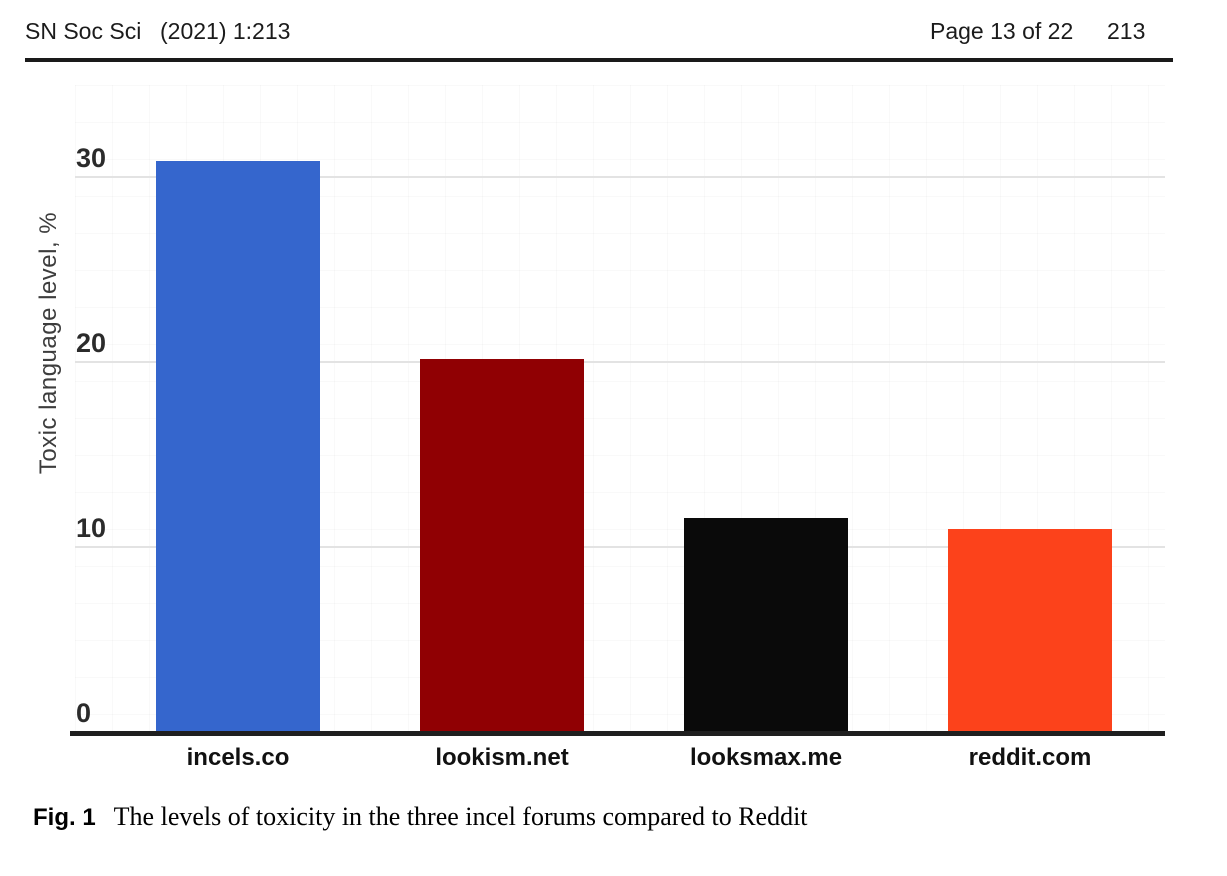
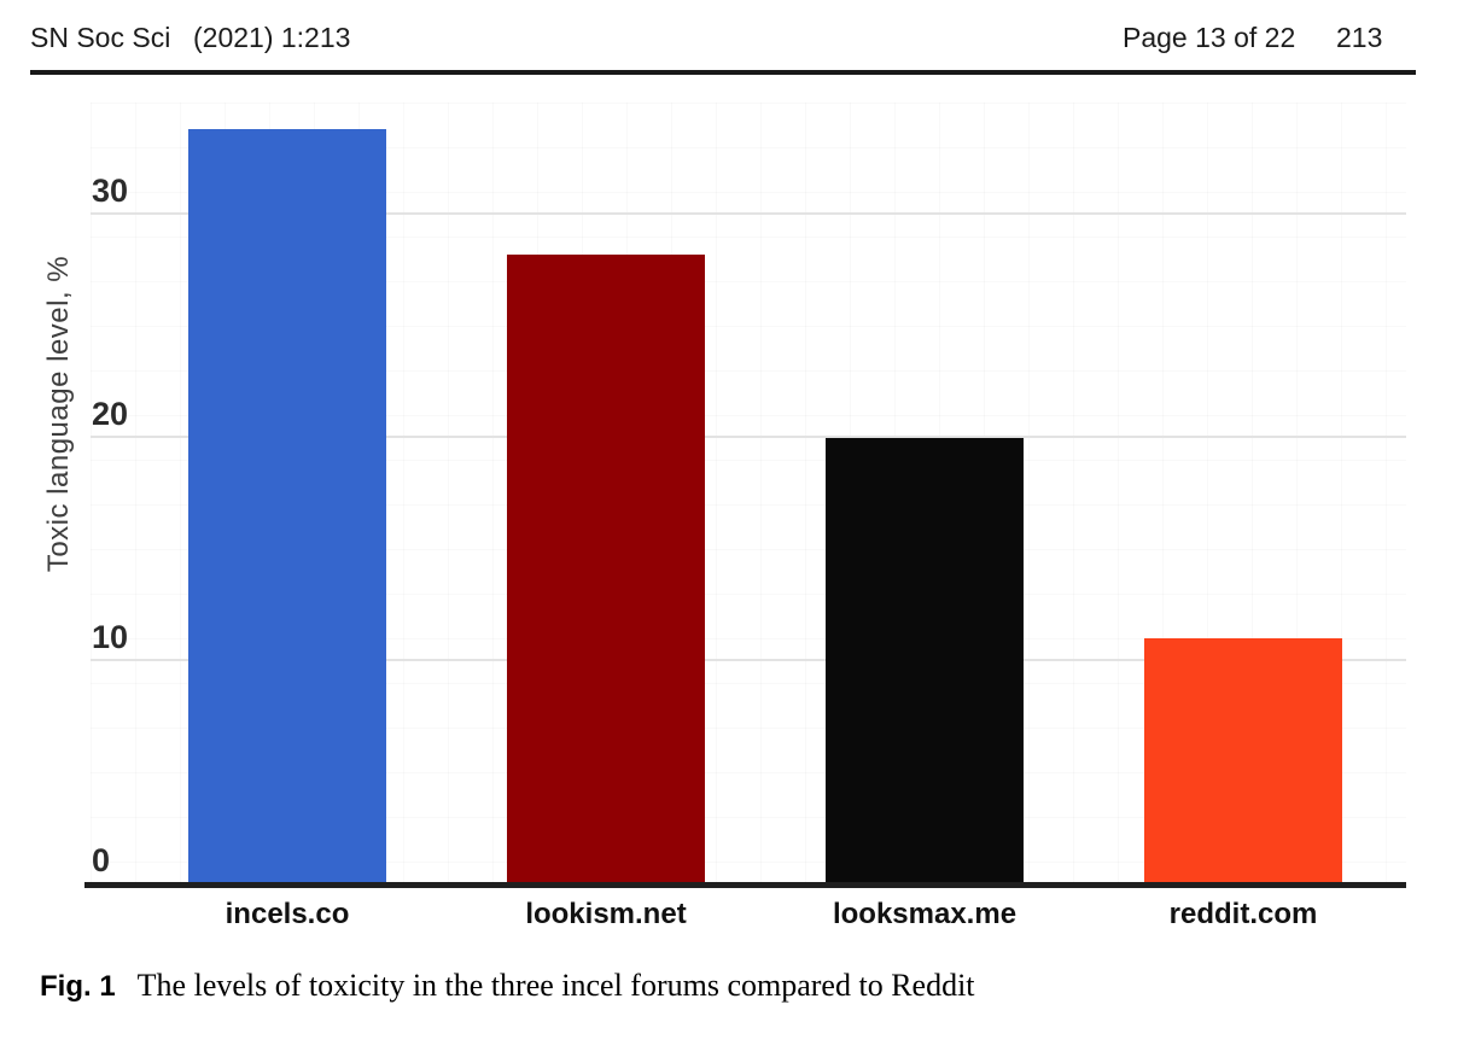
incels.co: 30.9 -> 33.8
lookism.net: 20.2 -> 28.2
looksmax.me: 11.6 -> 20.0
